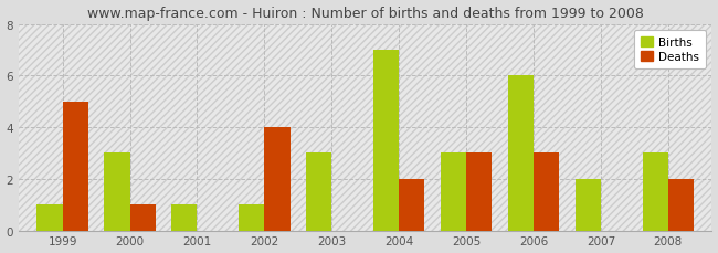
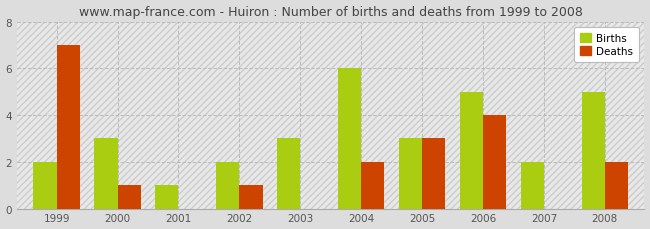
Births/1999: 1 -> 2
Deaths/1999: 5 -> 7
Births/2002: 1 -> 2
Deaths/2002: 4 -> 1
Births/2004: 7 -> 6
Births/2006: 6 -> 5
Deaths/2006: 3 -> 4
Births/2008: 3 -> 5
